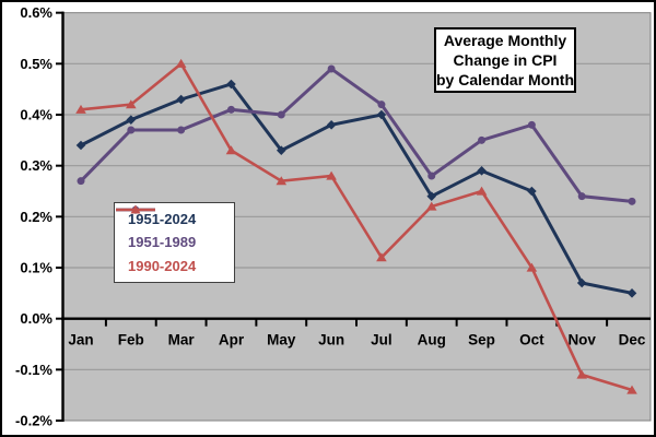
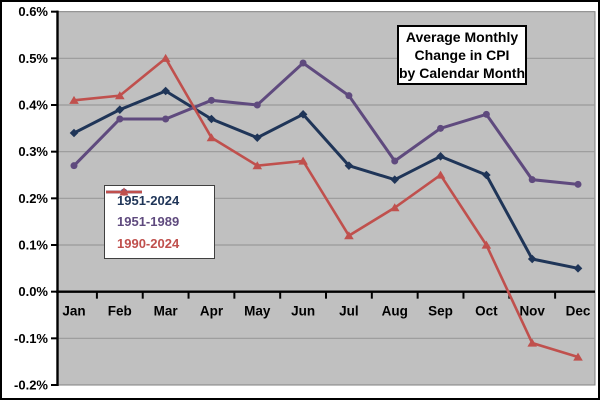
1951-2024/Apr: 0.46% -> 0.37%
1951-2024/Jul: 0.40% -> 0.27%
1990-2024/Aug: 0.22% -> 0.18%
